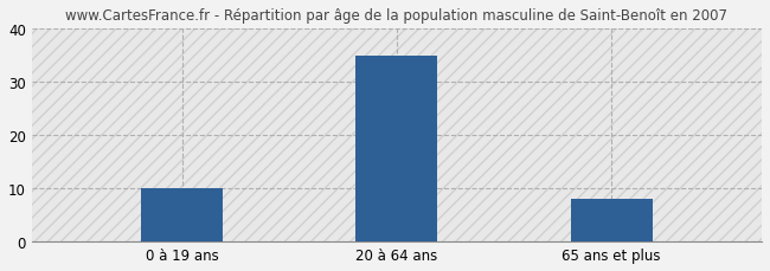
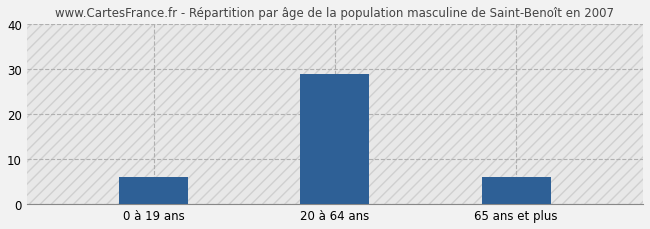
0 à 19 ans: 10 -> 6
20 à 64 ans: 35 -> 29
65 ans et plus: 8 -> 6
